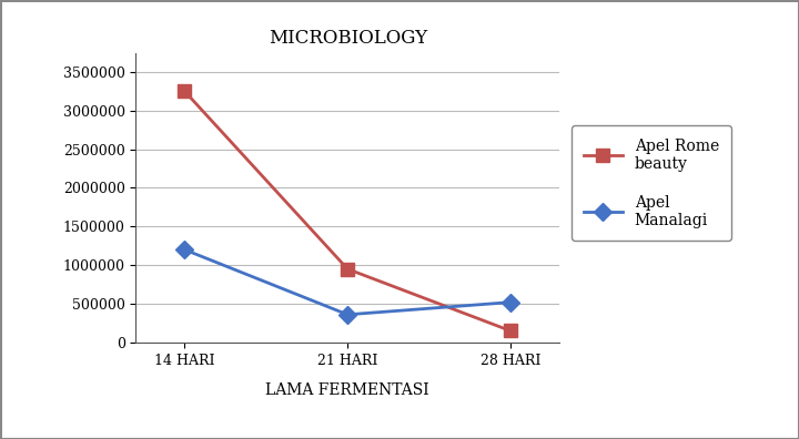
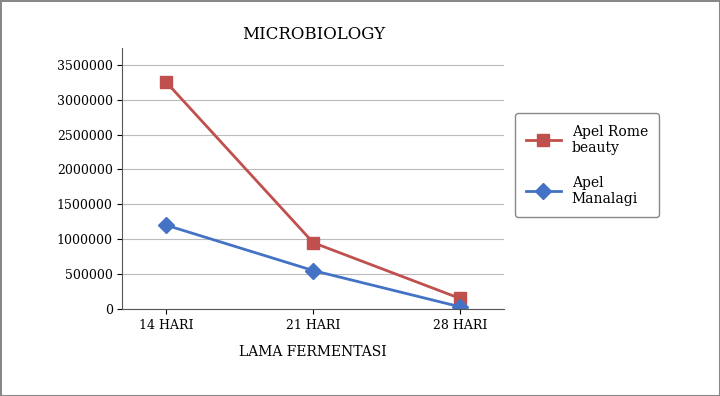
Apel Manalagi/21 HARI: 360000 -> 550000
Apel Manalagi/28 HARI: 520000 -> 30000
